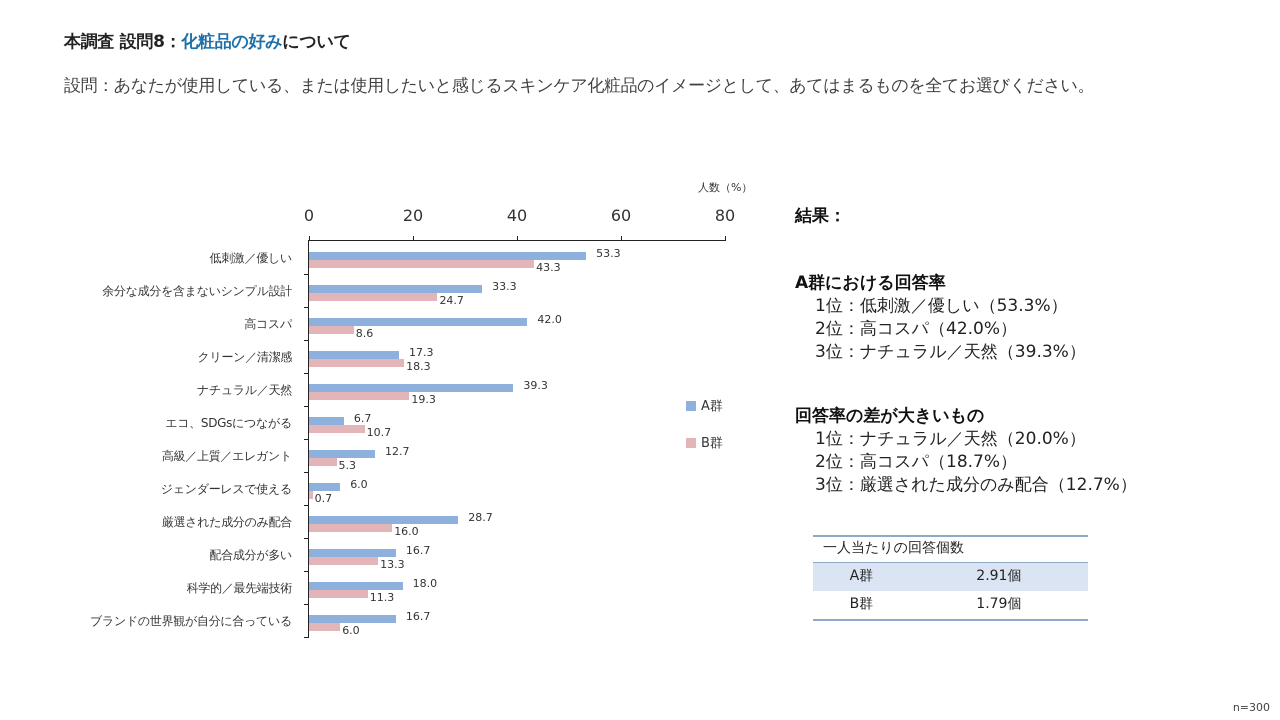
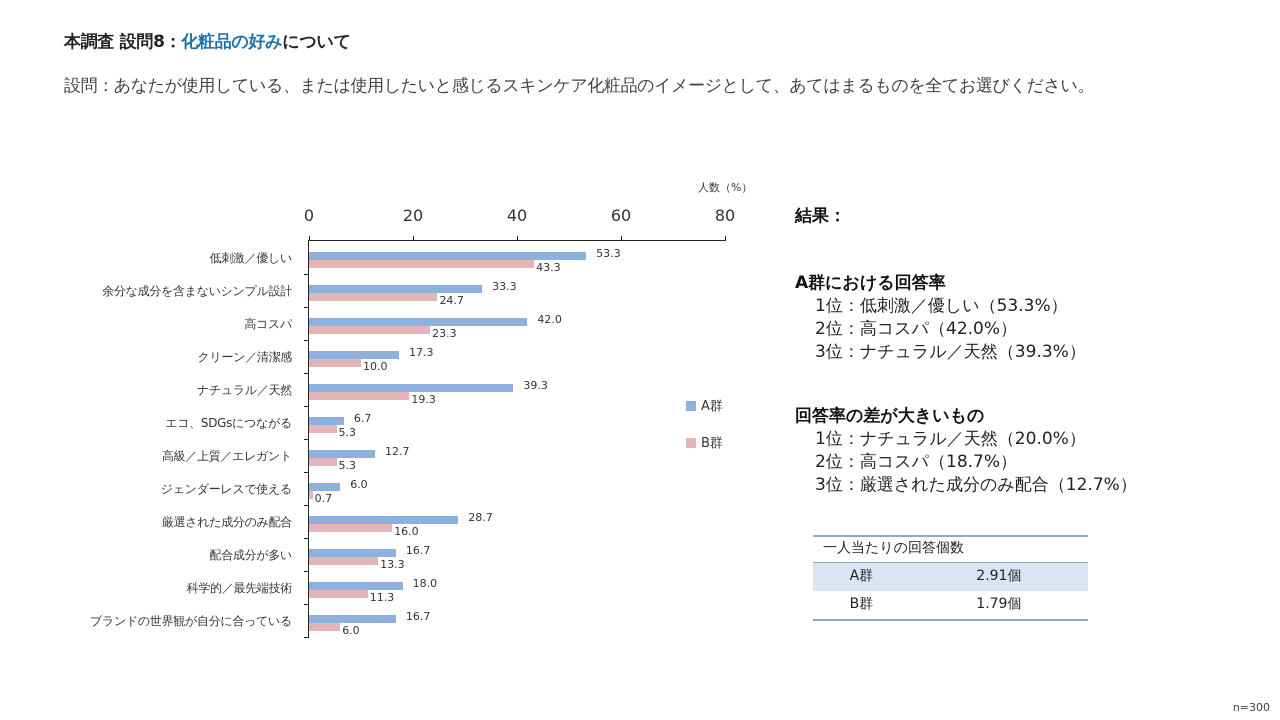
B群/高コスパ: 8.6 -> 23.3
B群/クリーン／清潔感: 18.3 -> 10.0
B群/エコ、SDGsにつながる: 10.7 -> 5.3
